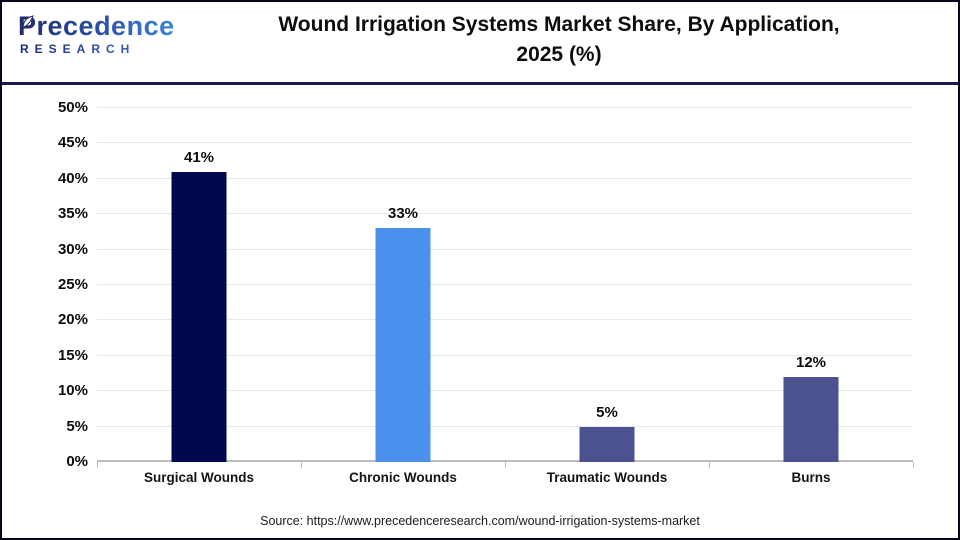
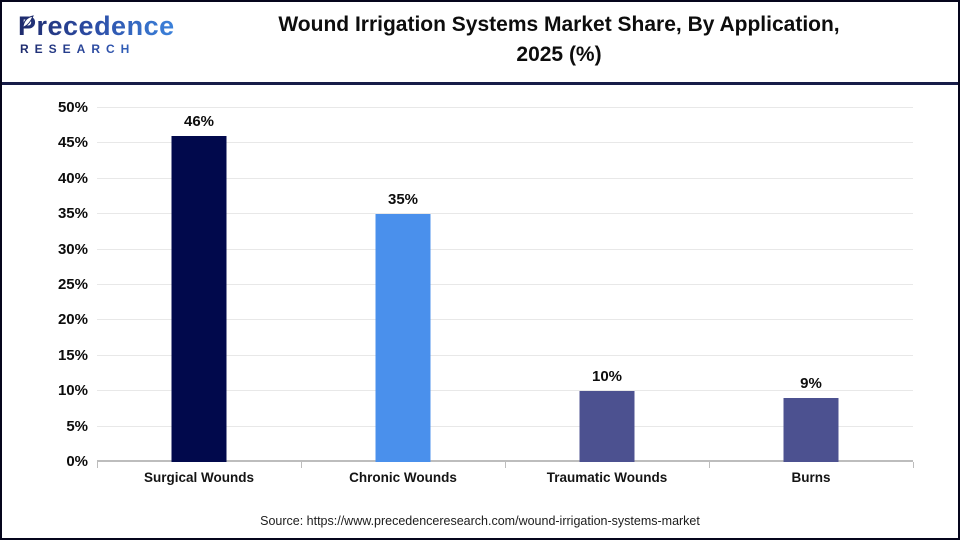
Surgical Wounds: 41% -> 46%
Chronic Wounds: 33% -> 35%
Traumatic Wounds: 5% -> 10%
Burns: 12% -> 9%
